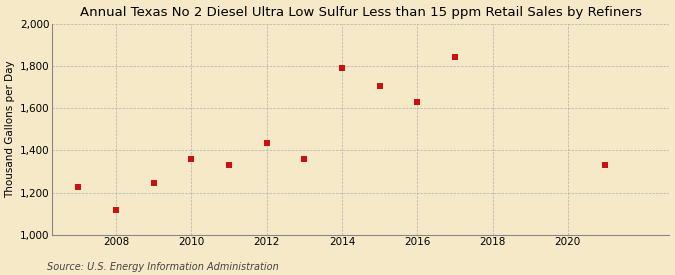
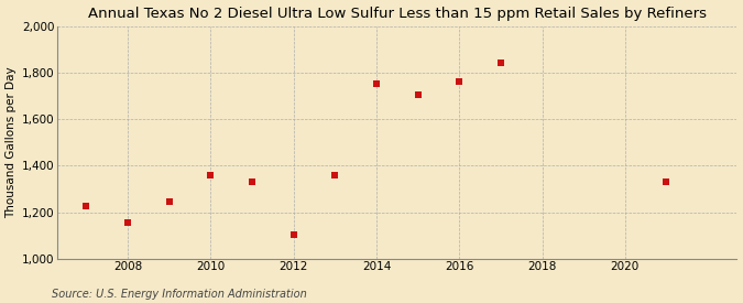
2008: 1,115 -> 1,155
2012: 1,435 -> 1,105
2014: 1,790 -> 1,755
2016: 1,630 -> 1,760
